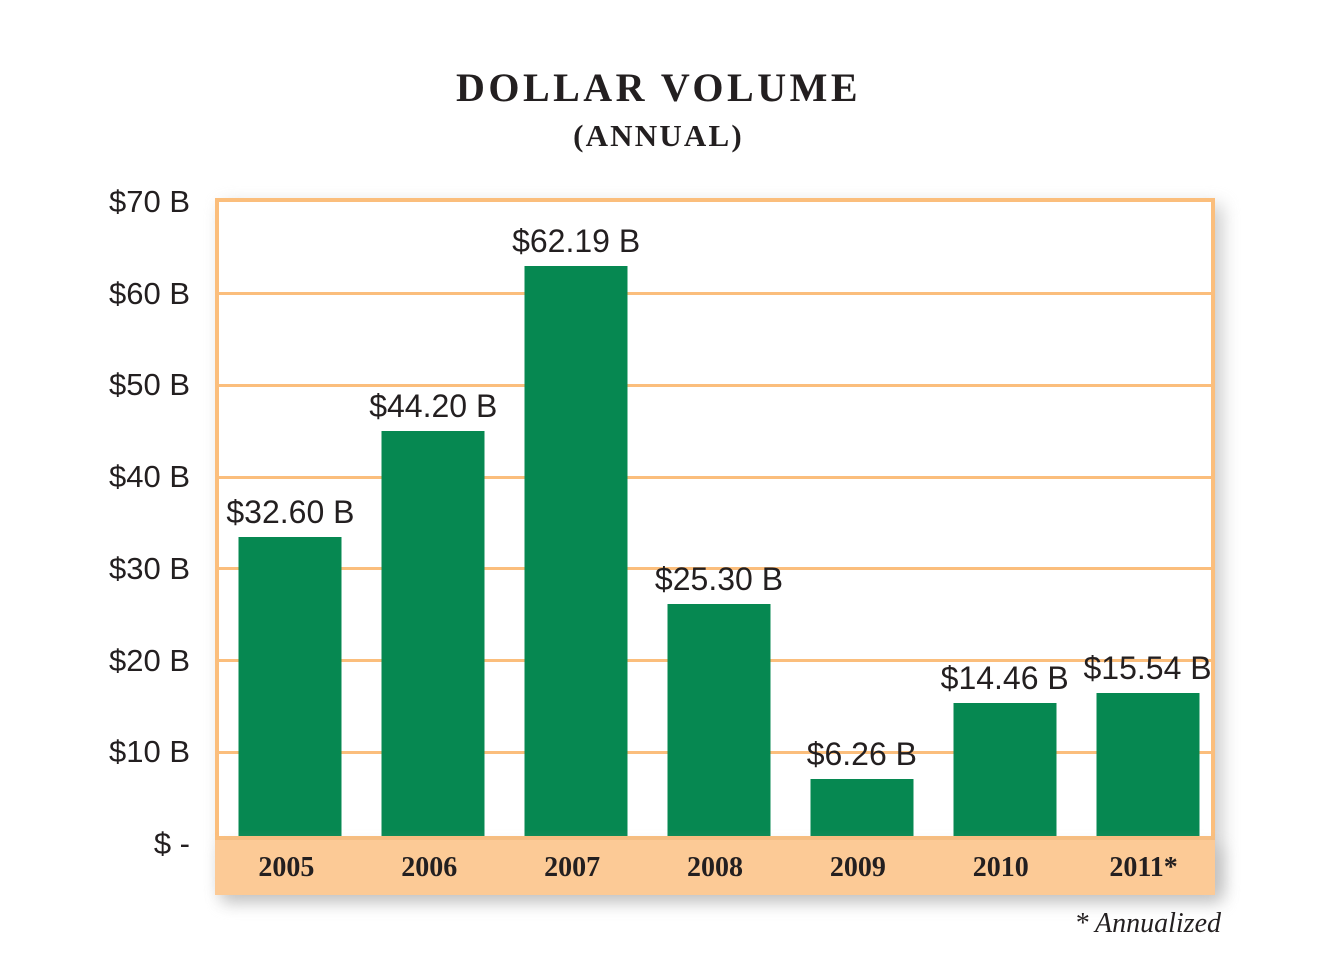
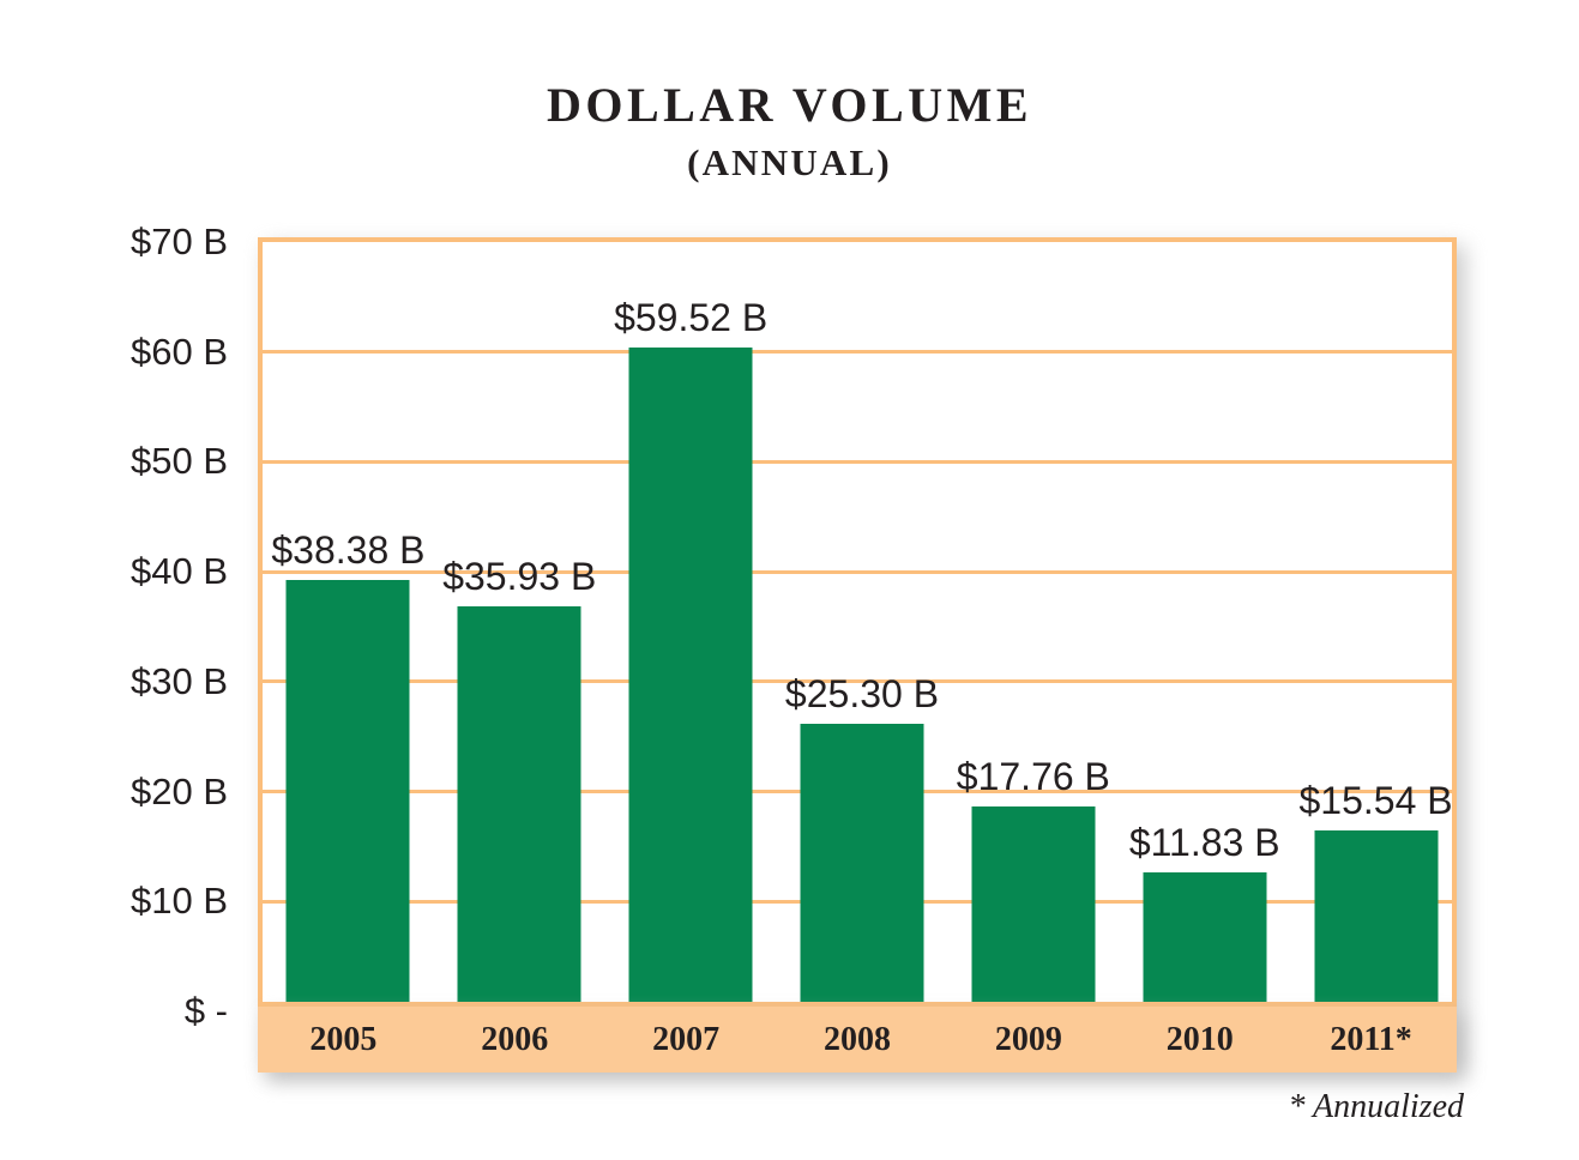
2005: $32.60 -> $38.38
2006: $44.20 -> $35.93
2007: $62.19 -> $59.52
2009: $6.26 -> $17.76
2010: $14.46 -> $11.83
